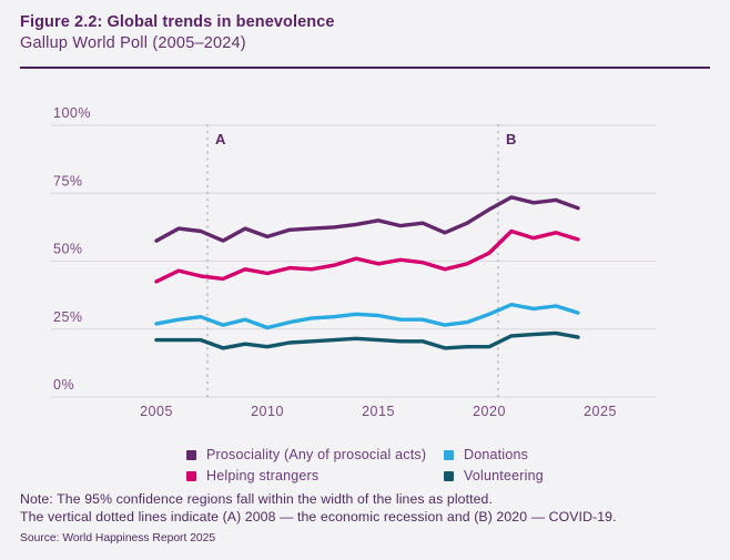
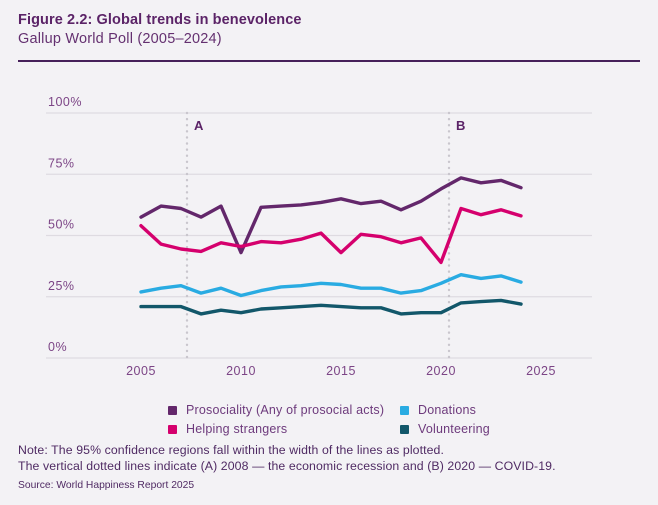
Helping strangers/2005: 42% -> 54%
Prosociality (Any of prosocial acts)/2010: 59% -> 43%
Helping strangers/2015: 49% -> 43%
Helping strangers/2020: 53% -> 39%
